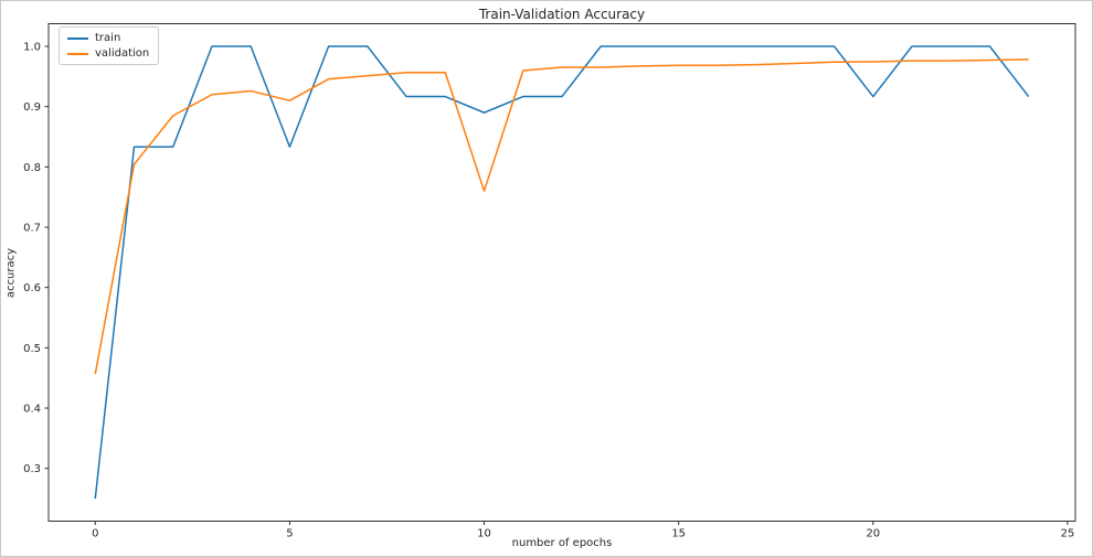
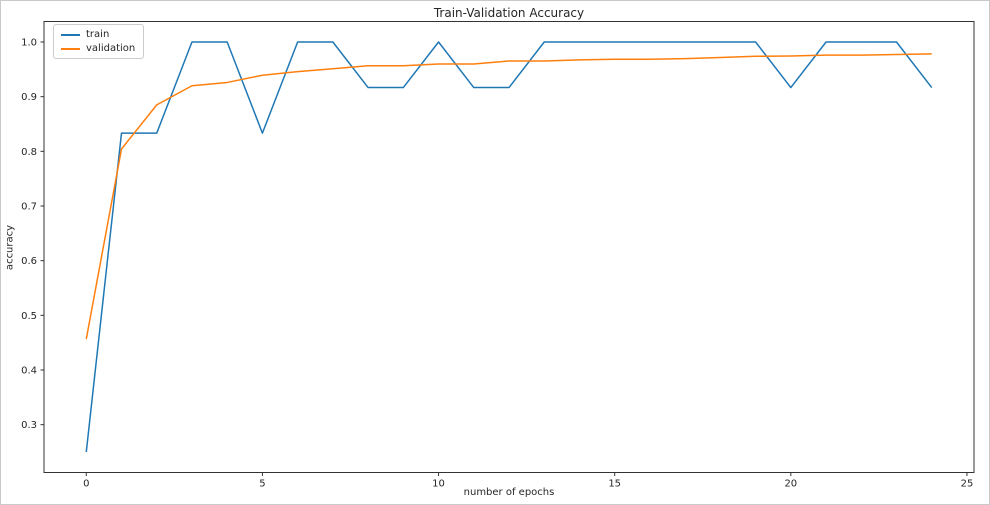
validation/5: 0.91 -> 0.94
train/10: 0.89 -> 1.00
validation/10: 0.76 -> 0.96
